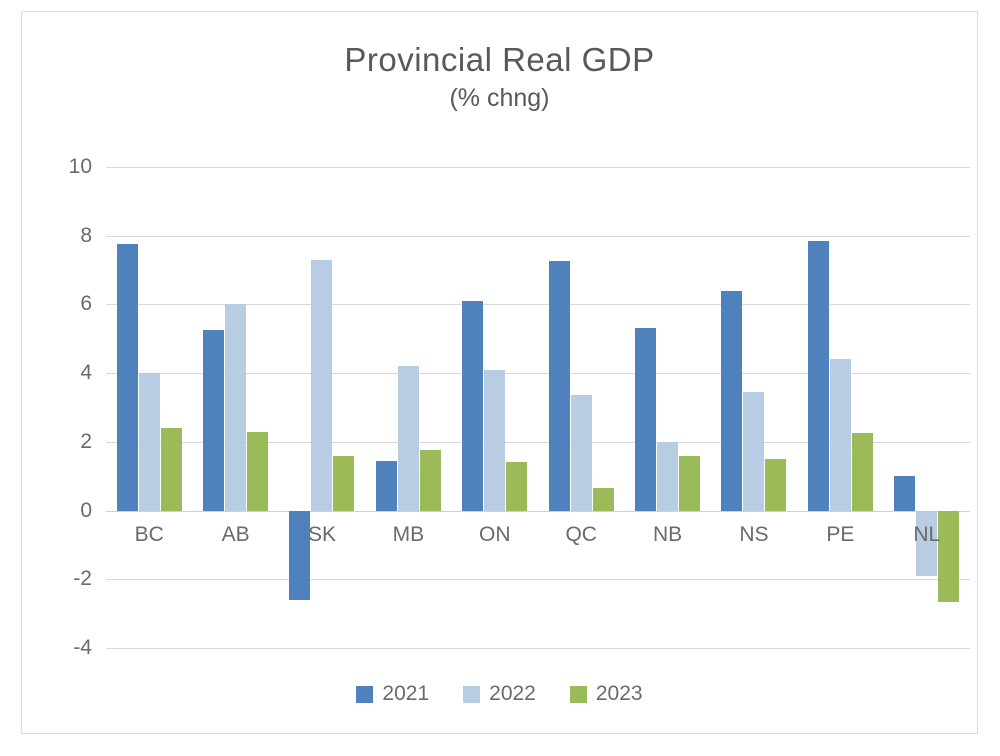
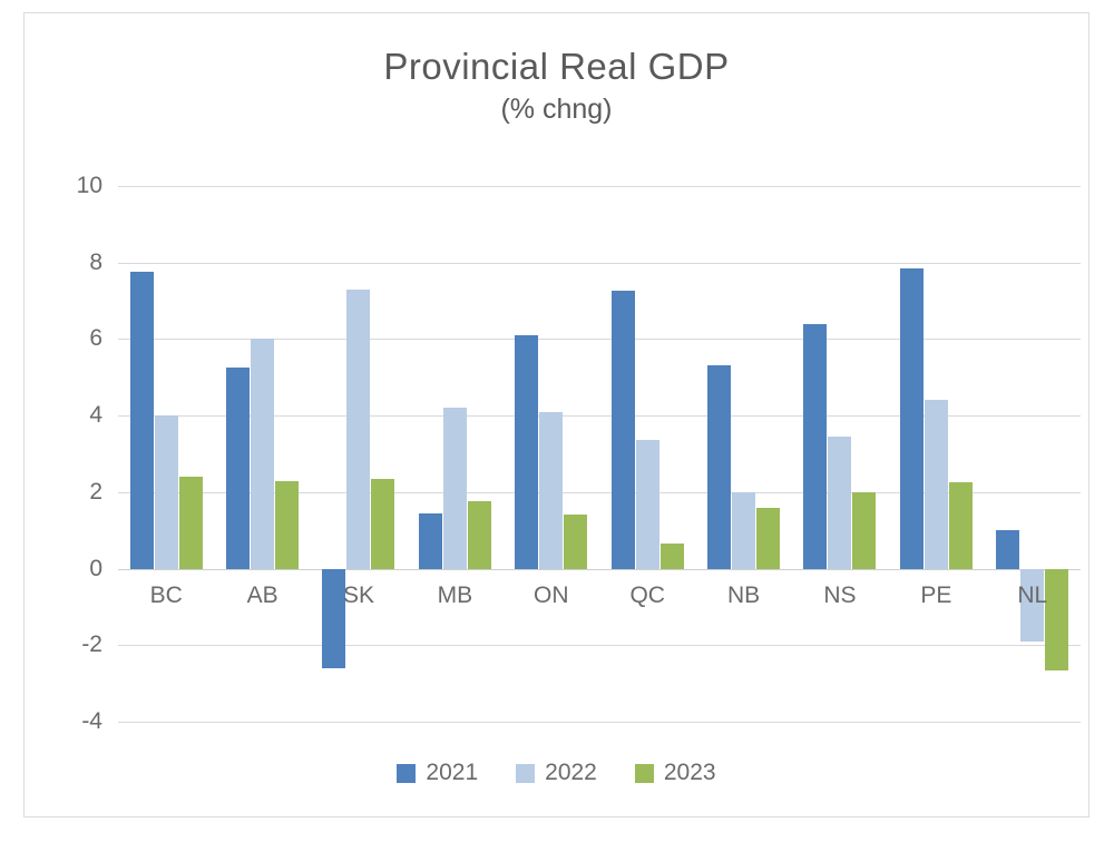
2023/SK: 1.6 -> 2.4
2023/NS: 1.5 -> 2.0
